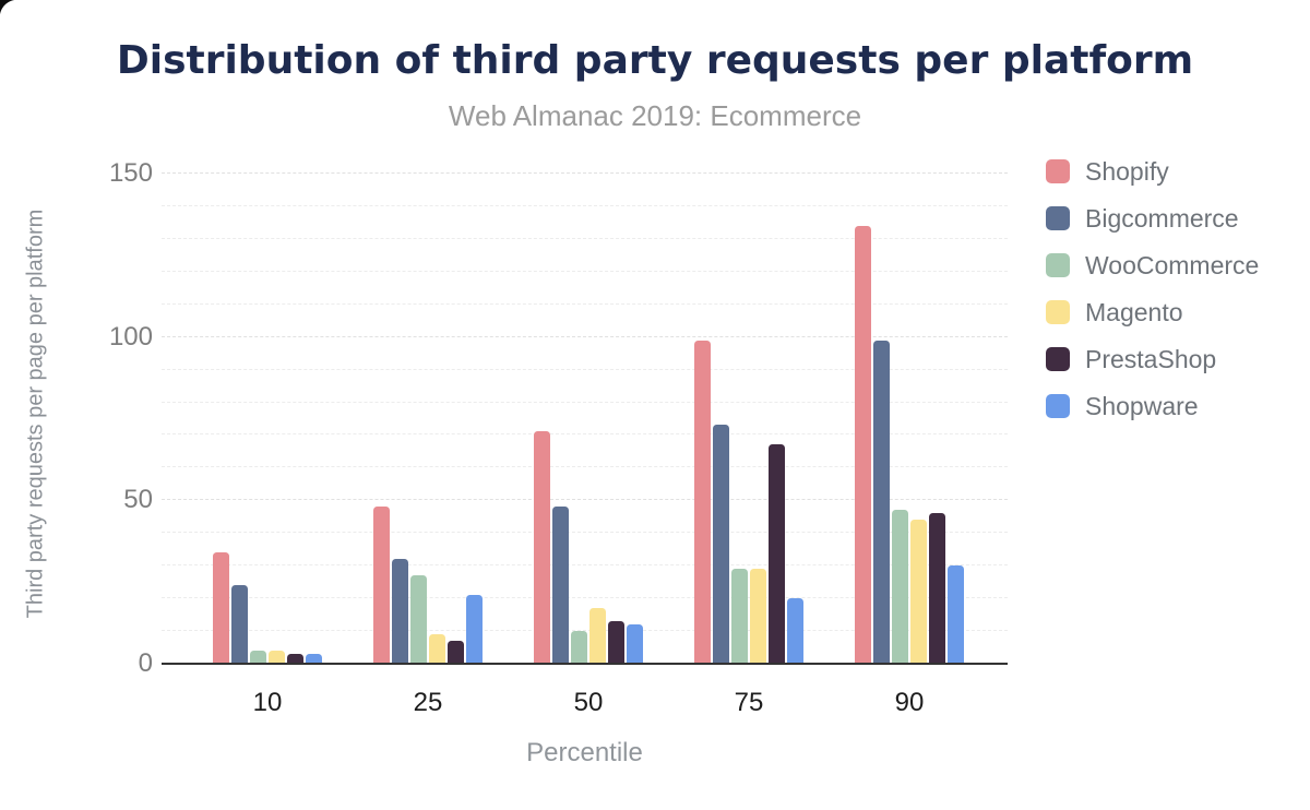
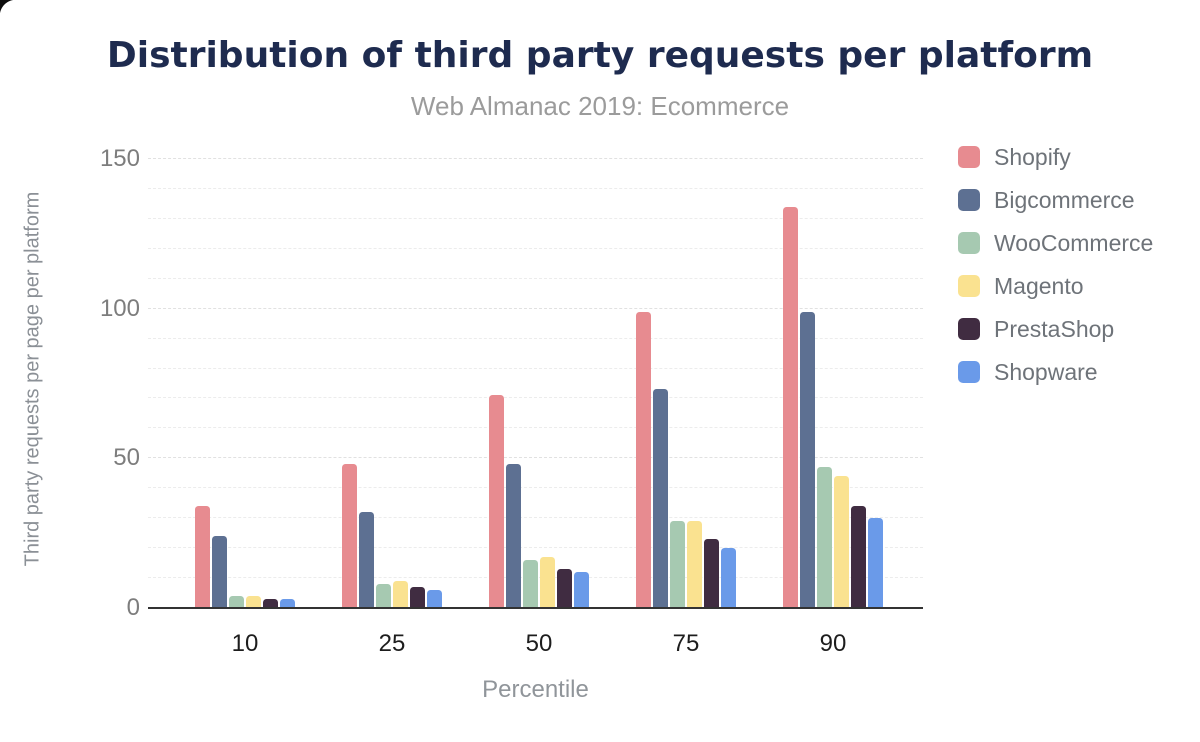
WooCommerce/25: 27 -> 8
Shopware/25: 21 -> 6
WooCommerce/50: 10 -> 16
PrestaShop/75: 67 -> 23
PrestaShop/90: 46 -> 34
